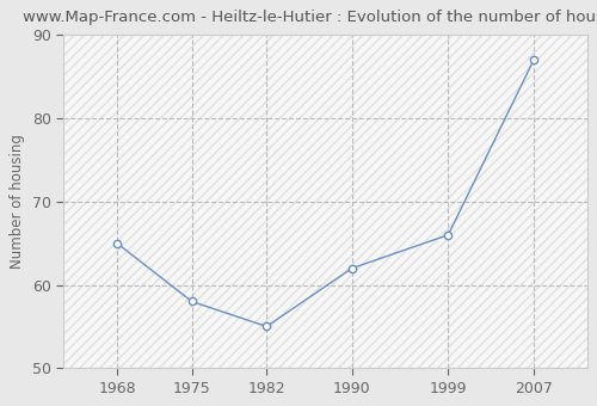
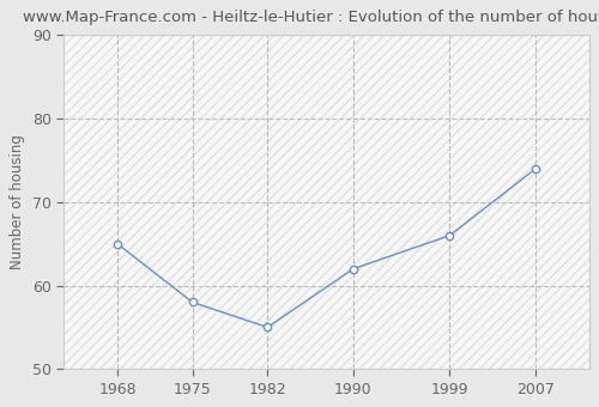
2007: 87 -> 74
